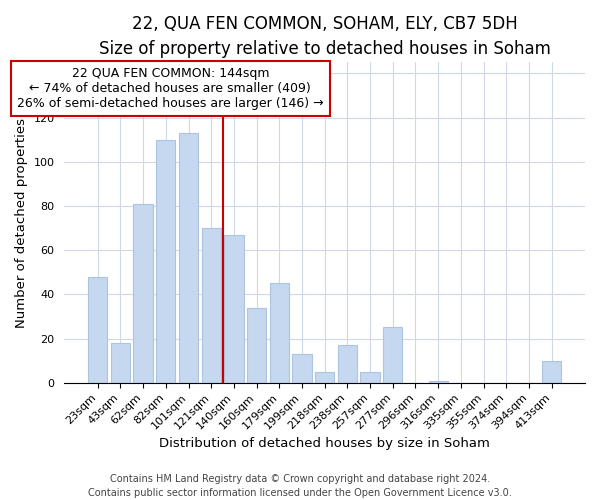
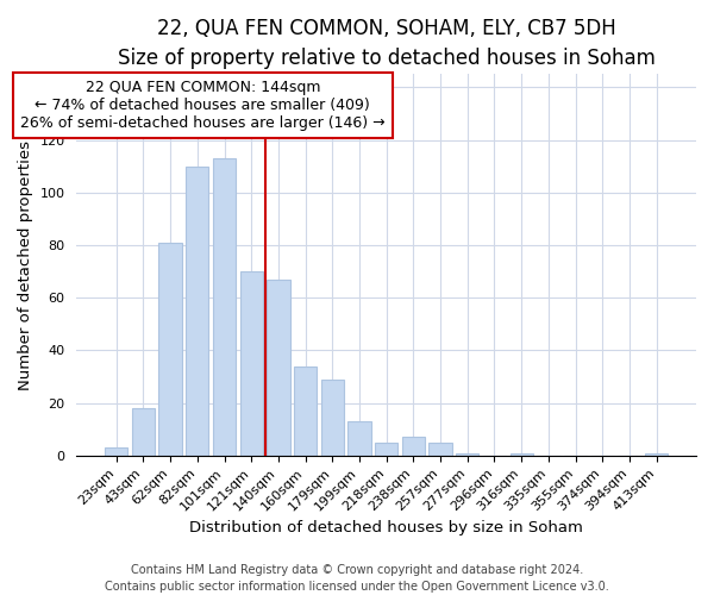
23sqm: 48 -> 3
179sqm: 45 -> 29
238sqm: 17 -> 7
277sqm: 25 -> 1
413sqm: 10 -> 1
